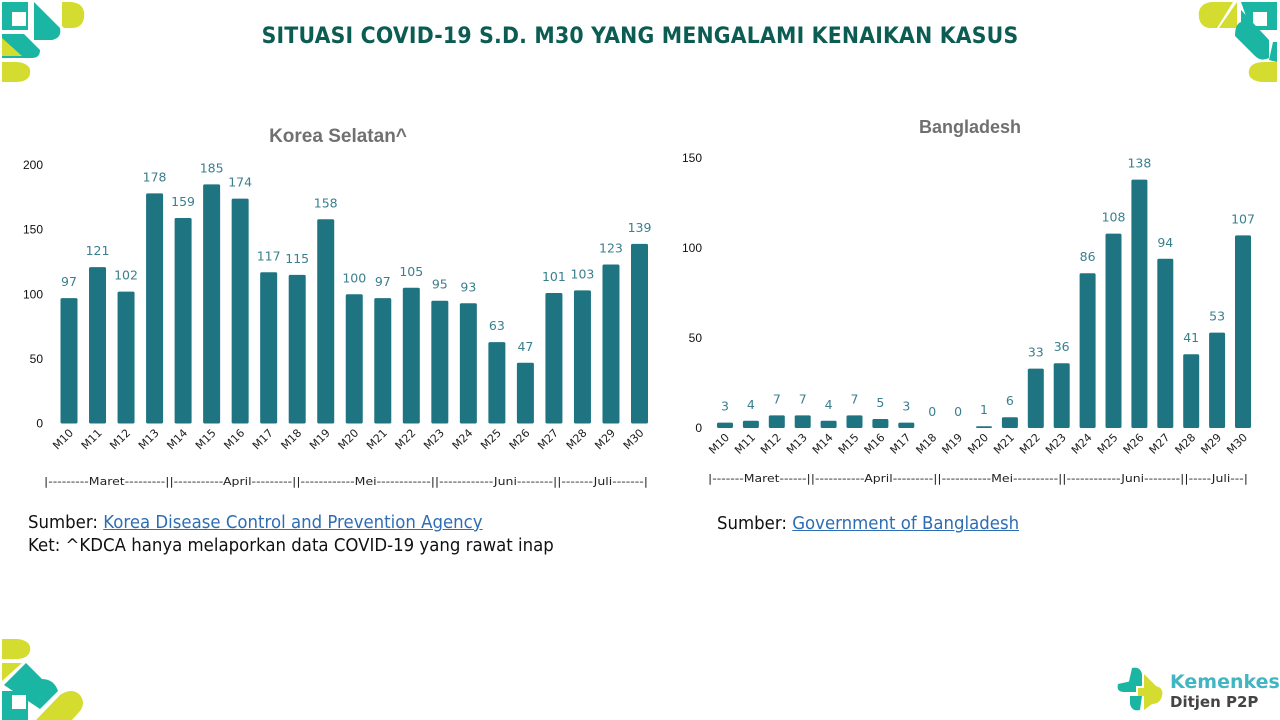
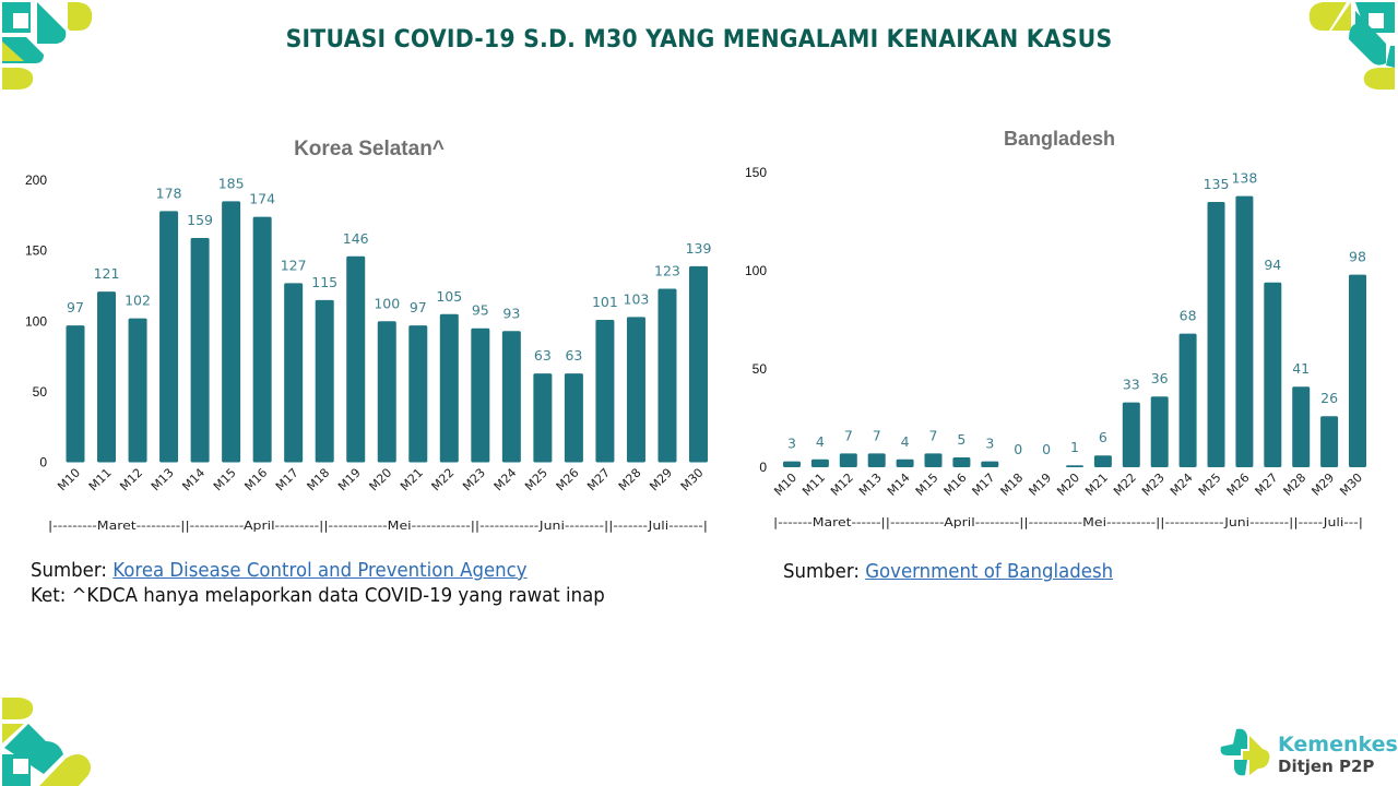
Korea Selatan^/M17: 117 -> 127
Korea Selatan^/M19: 158 -> 146
Korea Selatan^/M26: 47 -> 63
Bangladesh/M24: 86 -> 68
Bangladesh/M25: 108 -> 135
Bangladesh/M29: 53 -> 26
Bangladesh/M30: 107 -> 98
